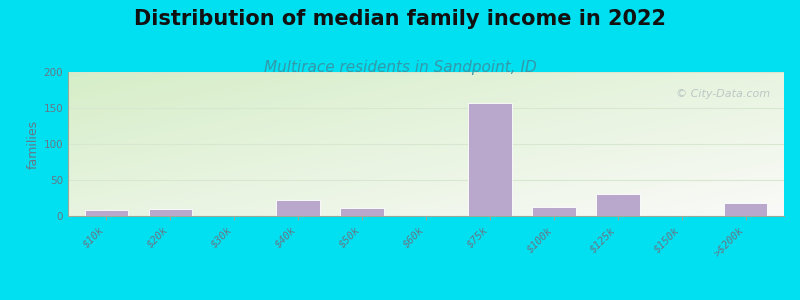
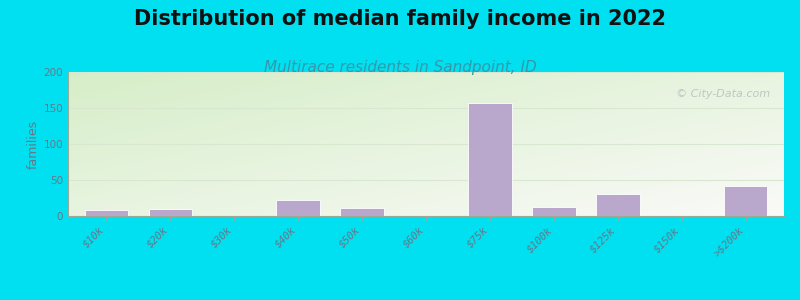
>$200k: 18 -> 42
